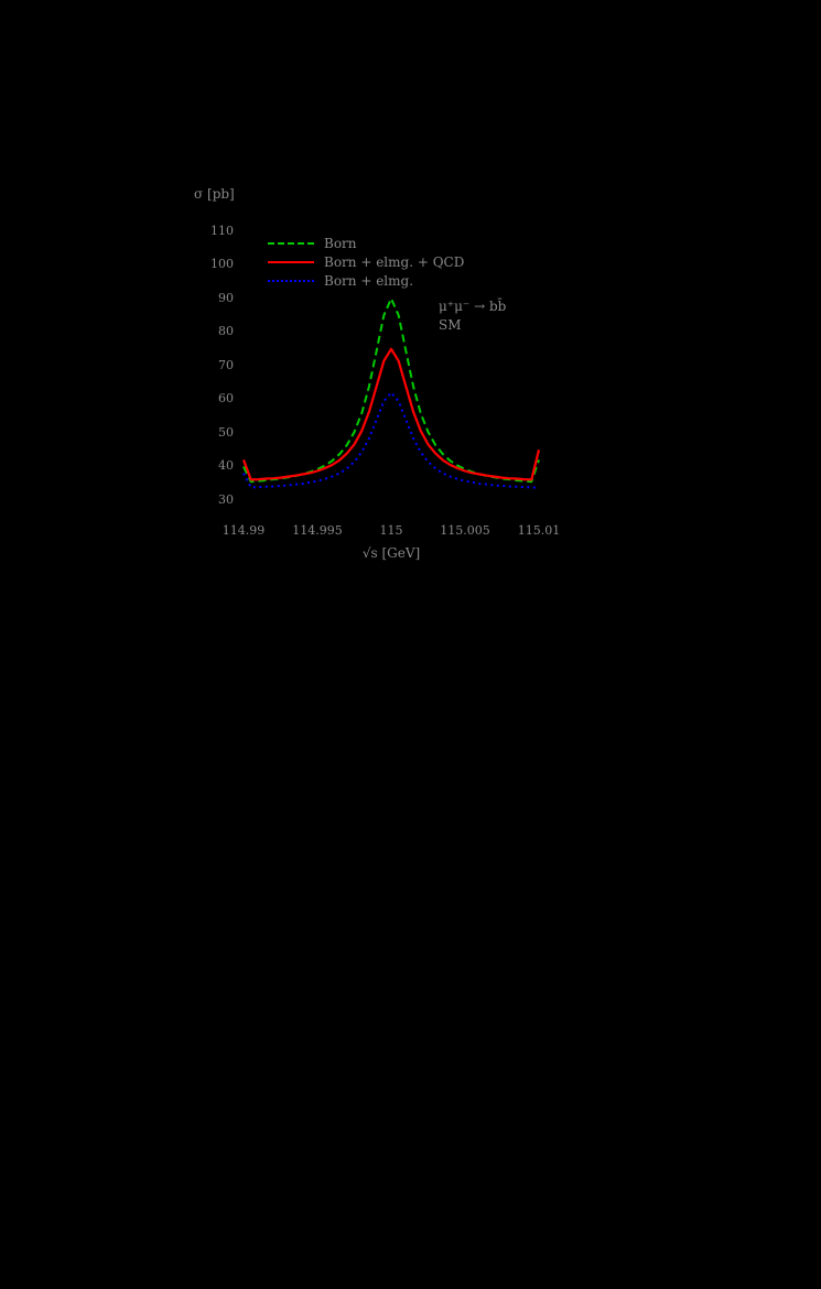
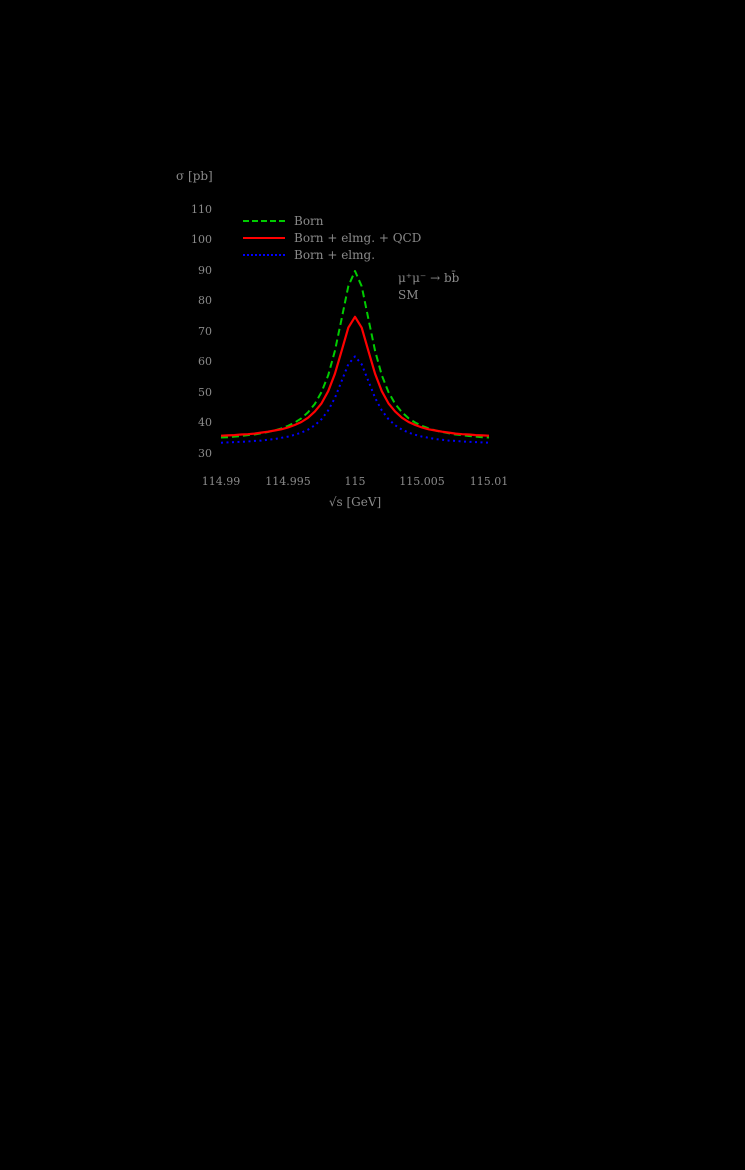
Born/114.99: 40 -> 35
Born + elmg. + QCD/114.99: 42 -> 36
Born + elmg./114.99: 38 -> 34
Born/115.01: 42 -> 35
Born + elmg. + QCD/115.01: 45 -> 36
